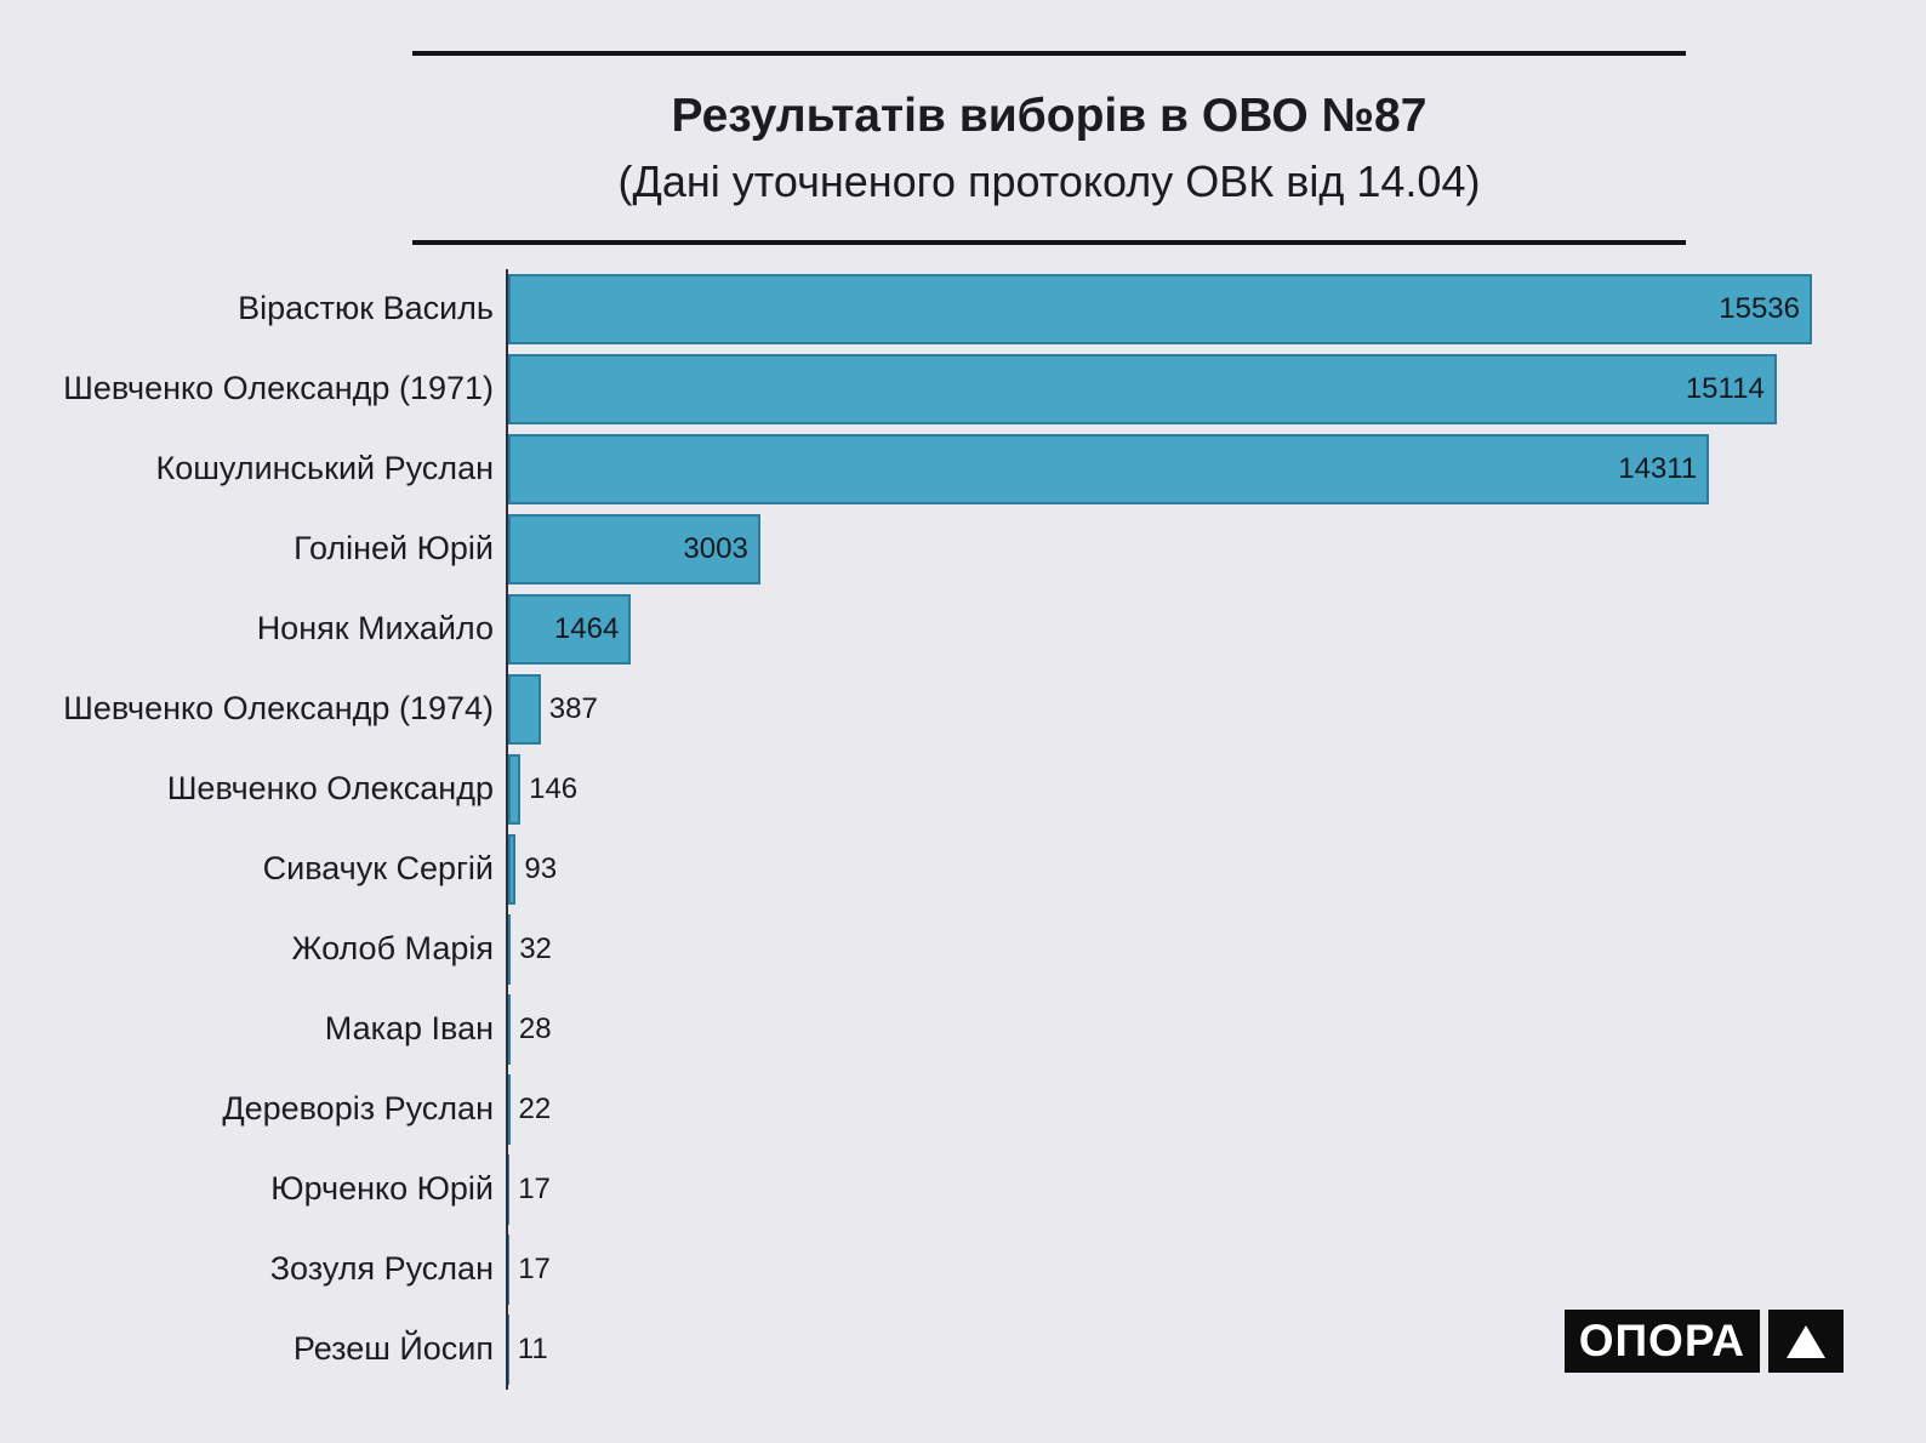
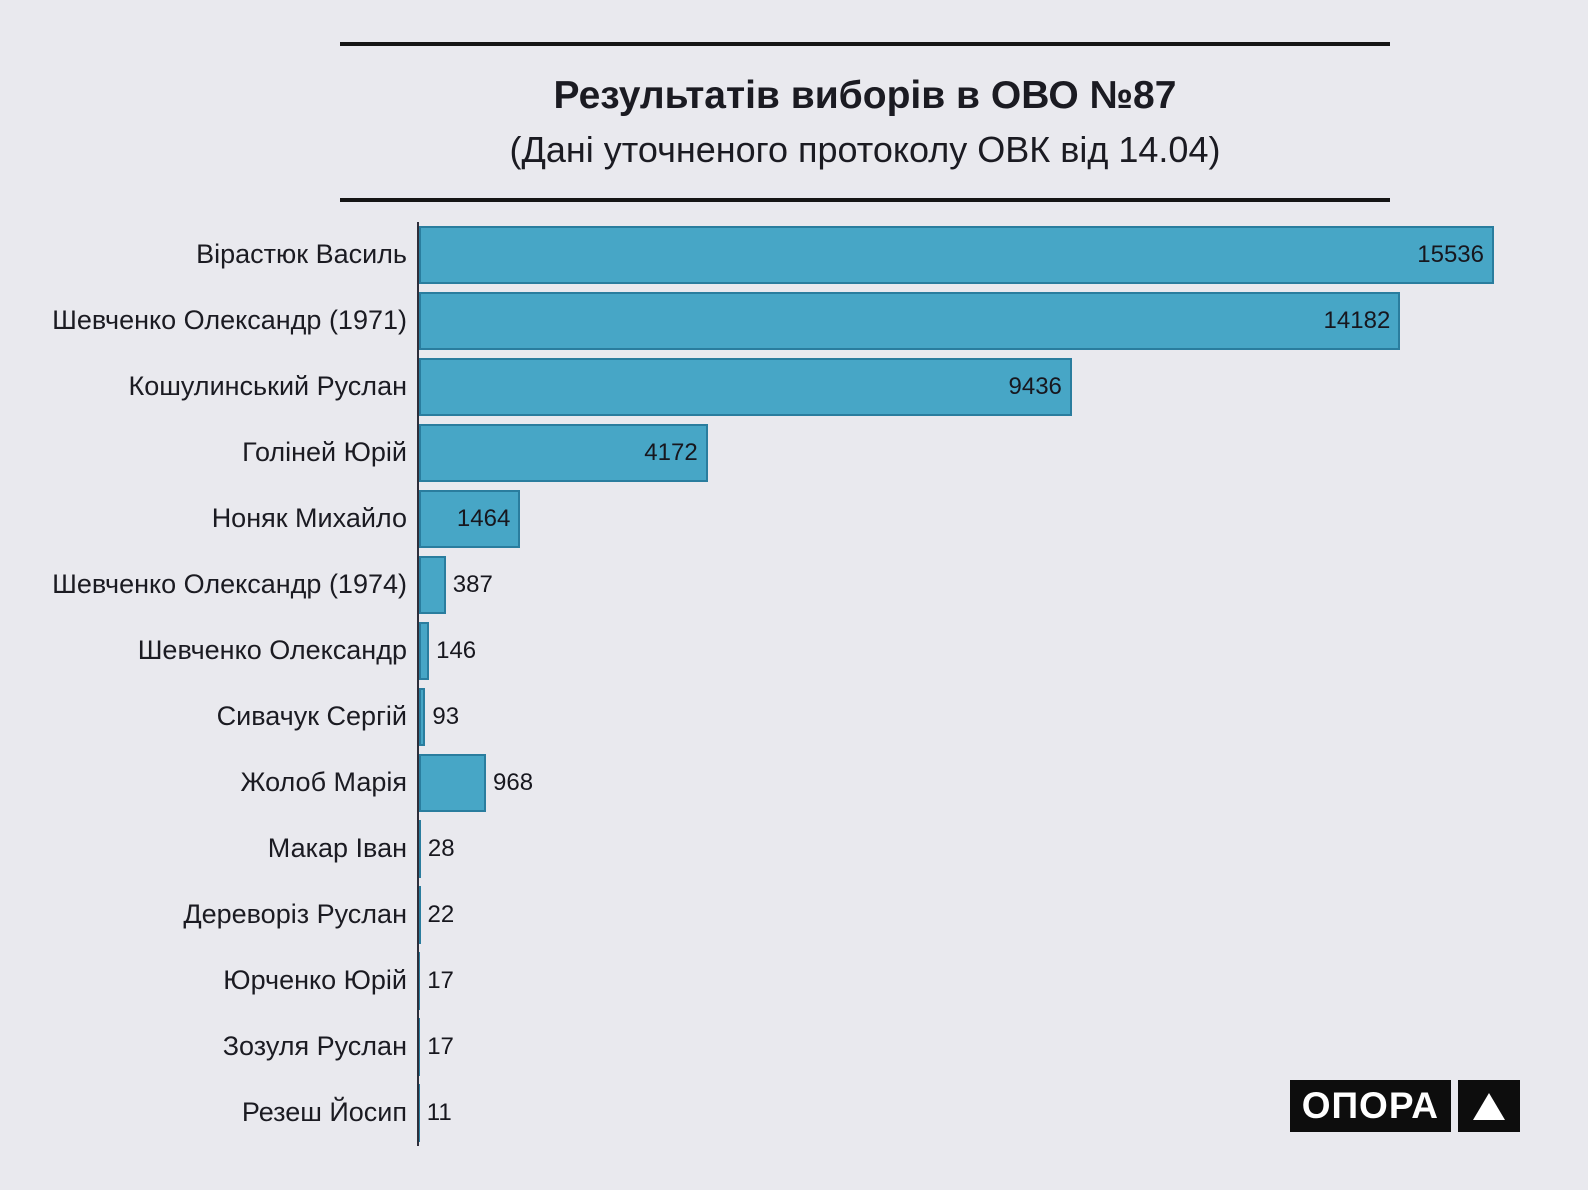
Шевченко Олександр (1971): 15114 -> 14182
Кошулинський Руслан: 14311 -> 9436
Голіней Юрій: 3003 -> 4172
Жолоб Марія: 32 -> 968
